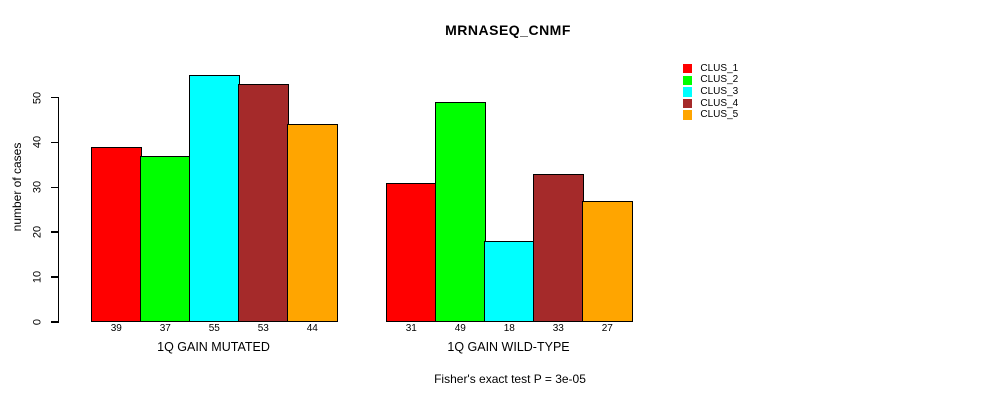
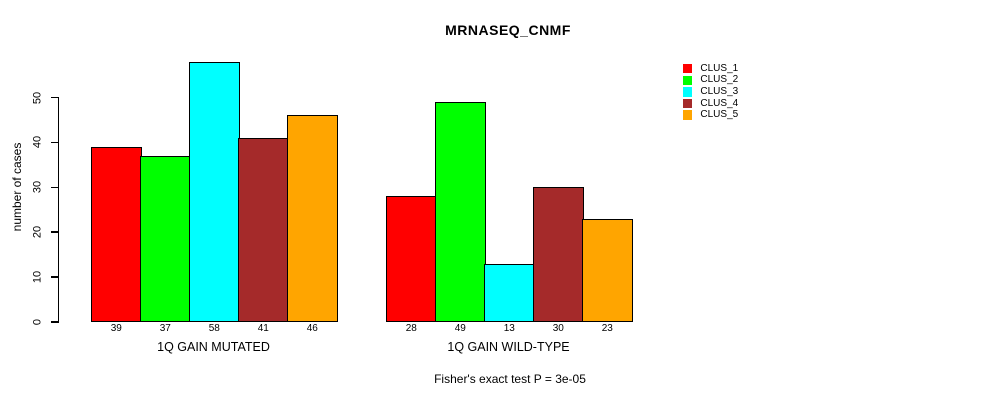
CLUS_3/1Q GAIN MUTATED: 55 -> 58
CLUS_4/1Q GAIN MUTATED: 53 -> 41
CLUS_5/1Q GAIN MUTATED: 44 -> 46
CLUS_1/1Q GAIN WILD-TYPE: 31 -> 28
CLUS_3/1Q GAIN WILD-TYPE: 18 -> 13
CLUS_4/1Q GAIN WILD-TYPE: 33 -> 30
CLUS_5/1Q GAIN WILD-TYPE: 27 -> 23
